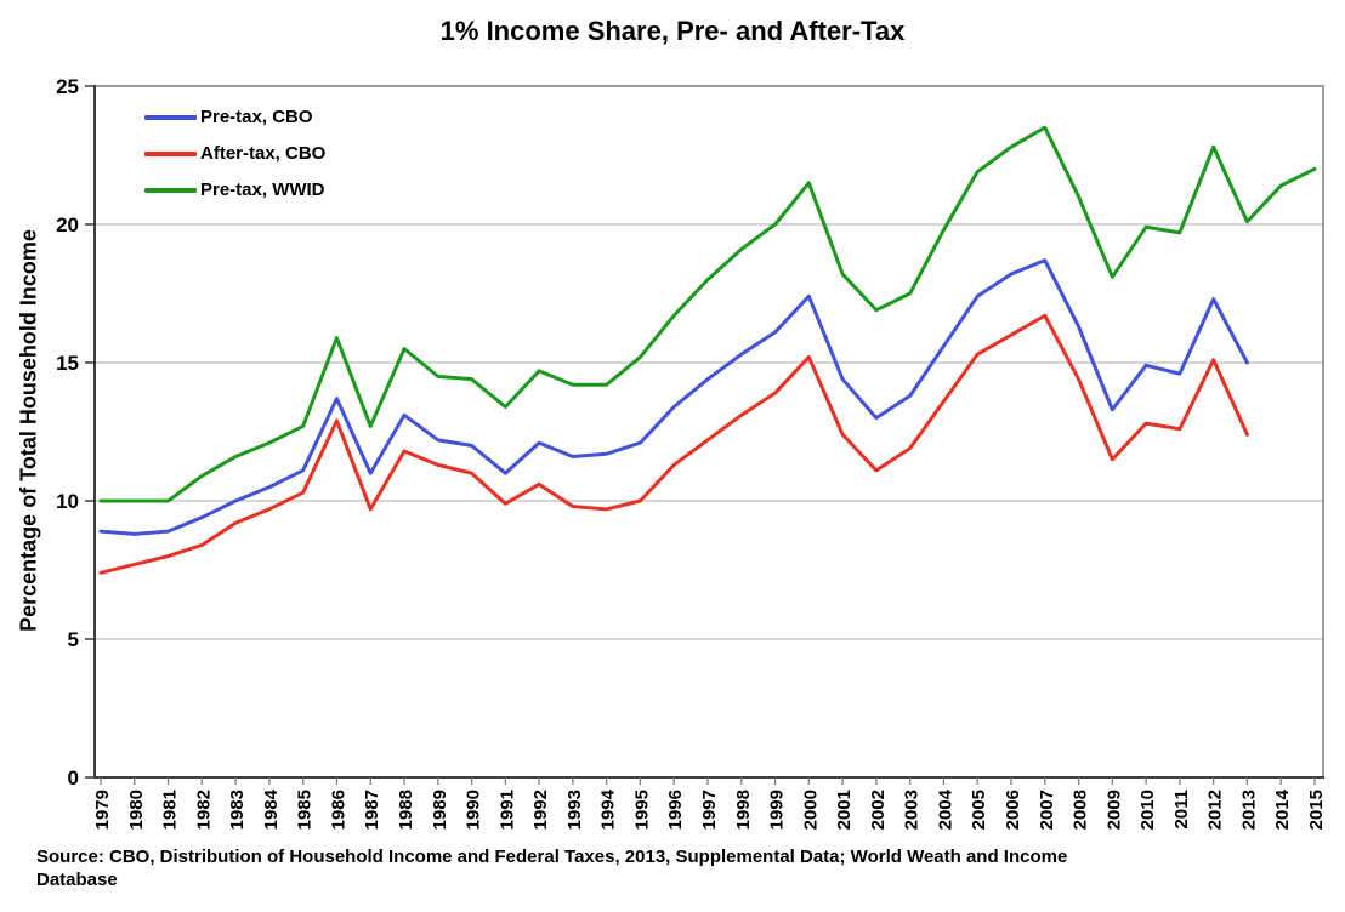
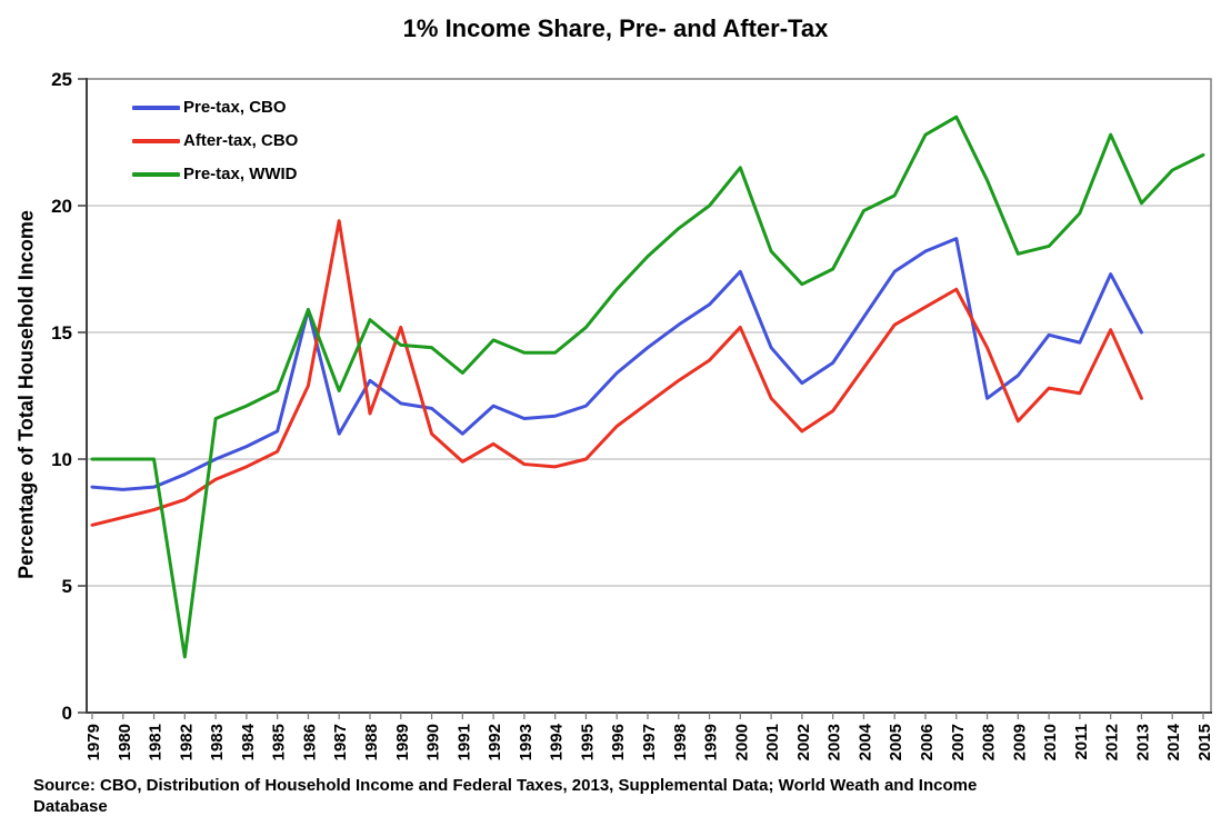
Pre-tax, WWID/1982: 10.9 -> 2.2
Pre-tax, CBO/1986: 13.7 -> 15.9
After-tax, CBO/1987: 9.7 -> 19.4
After-tax, CBO/1989: 11.3 -> 15.2
Pre-tax, WWID/2005: 21.9 -> 20.4
Pre-tax, CBO/2008: 16.3 -> 12.4
Pre-tax, WWID/2010: 19.9 -> 18.4
